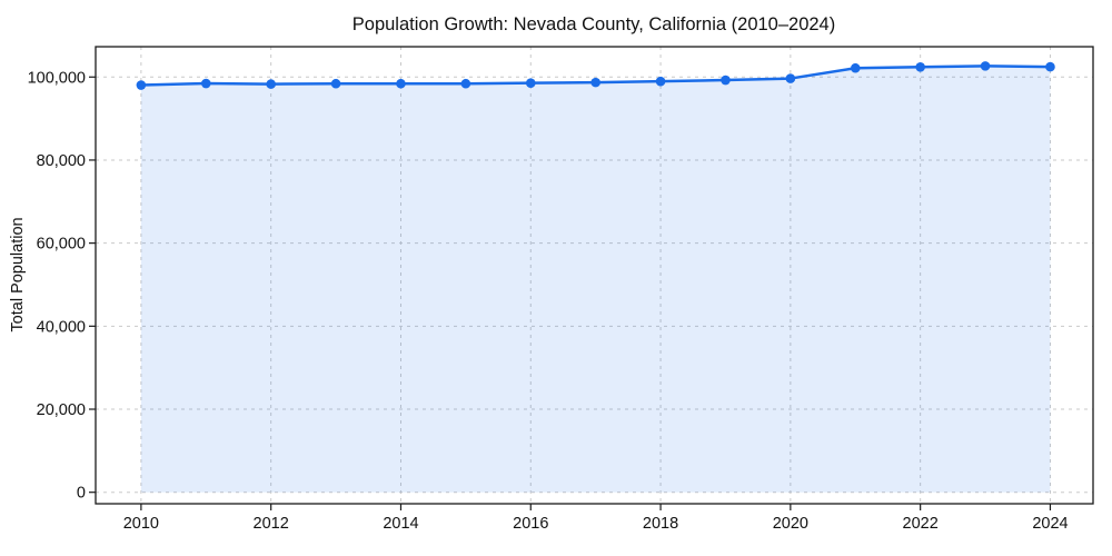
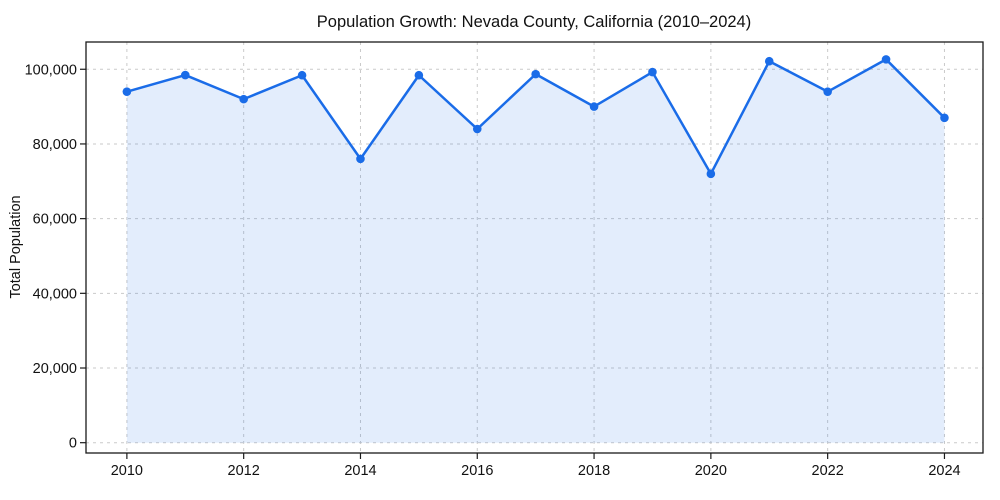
2010: 98000 -> 94000
2012: 98000 -> 92000
2014: 98000 -> 76000
2016: 99000 -> 84000
2018: 99000 -> 90000
2020: 100000 -> 72000
2022: 102000 -> 94000
2024: 102000 -> 87000
